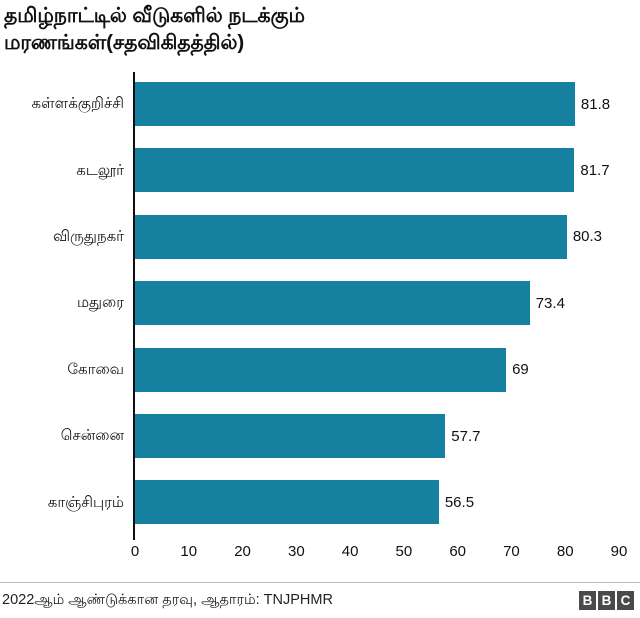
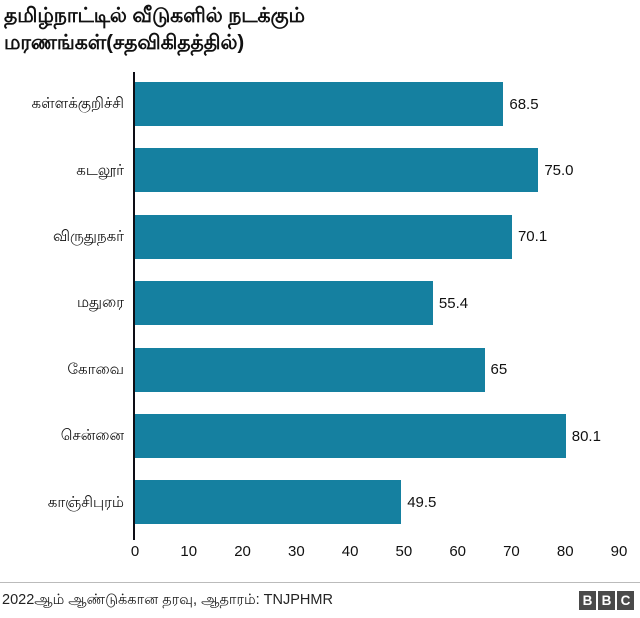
கள்ளக்குறிச்சி: 81.8 -> 68.5
கடலூர்: 81.7 -> 75.0
விருதுநகர்: 80.3 -> 70.1
மதுரை: 73.4 -> 55.4
கோவை: 69 -> 65
சென்னை: 57.7 -> 80.1
காஞ்சிபுரம்: 56.5 -> 49.5
